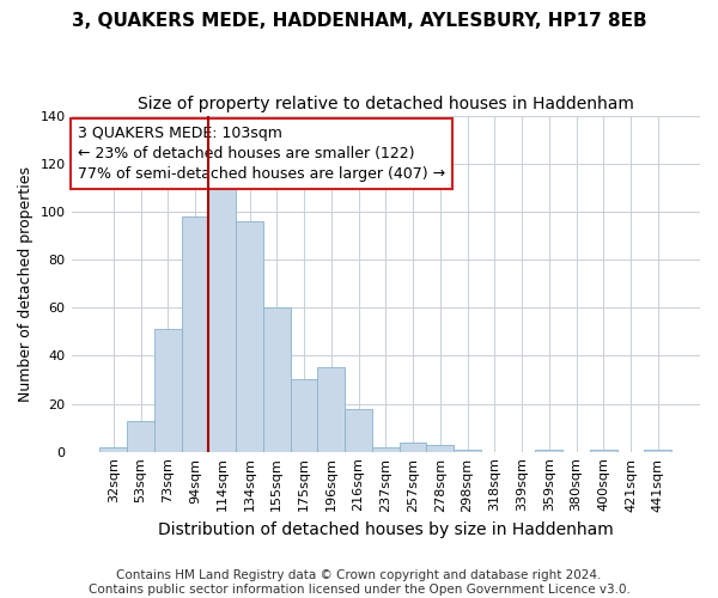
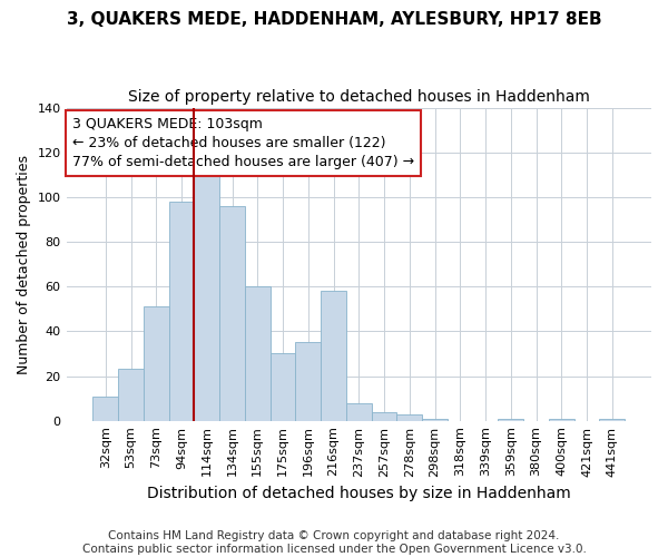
32sqm: 2 -> 11
53sqm: 13 -> 23
216sqm: 18 -> 58
237sqm: 2 -> 8
